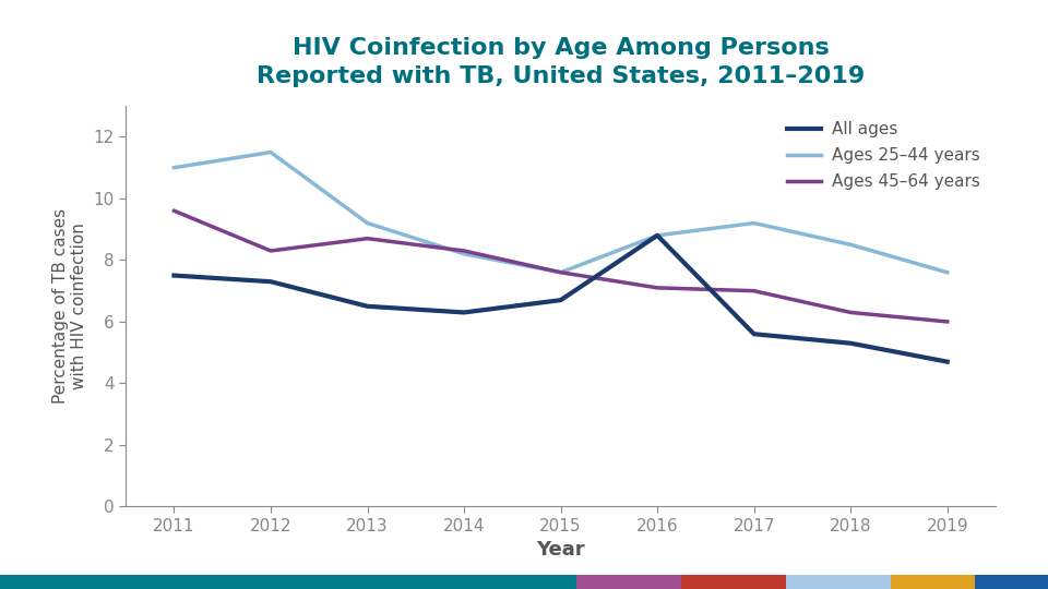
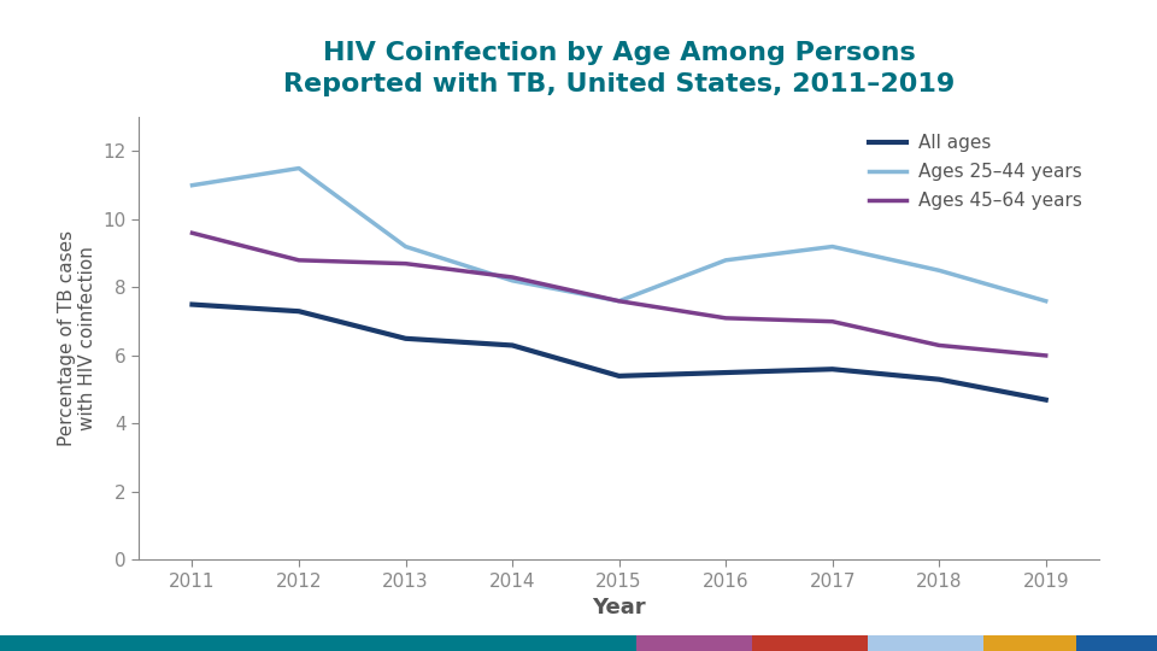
Ages 45–64 years/2012: 8.3 -> 8.8
All ages/2015: 6.7 -> 5.4
All ages/2016: 8.8 -> 5.5
